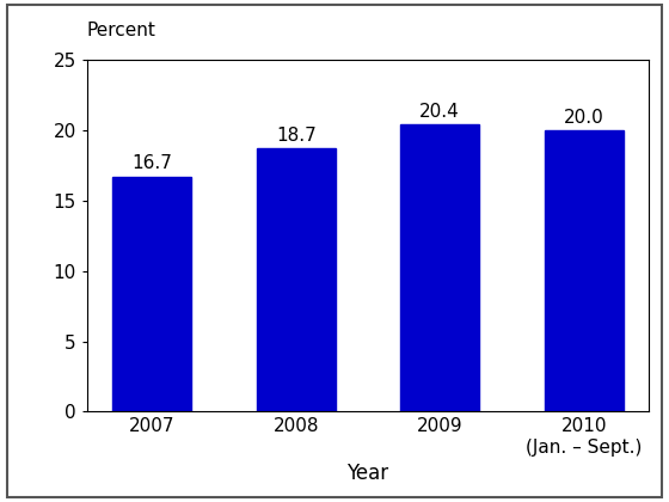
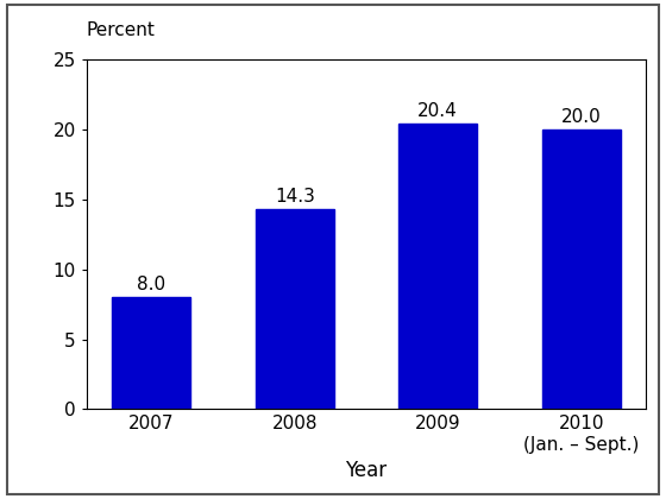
2007: 16.7 -> 8.0
2008: 18.7 -> 14.3
